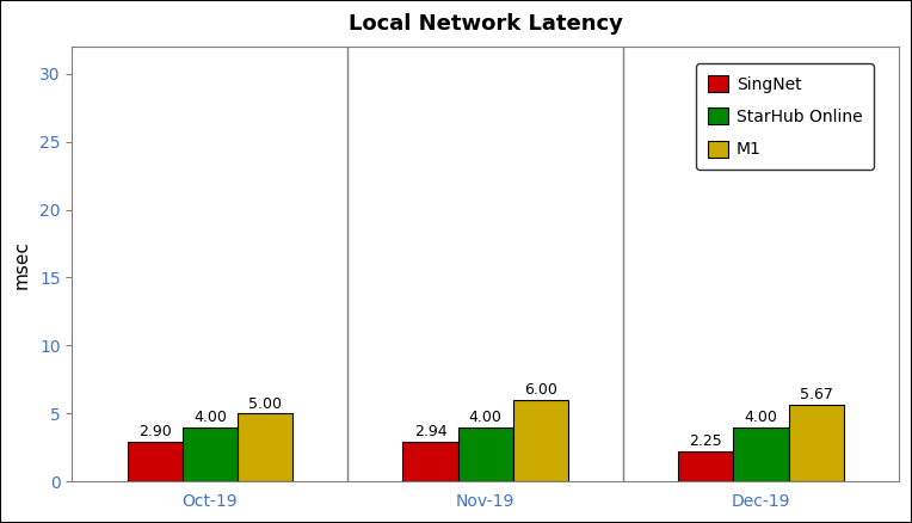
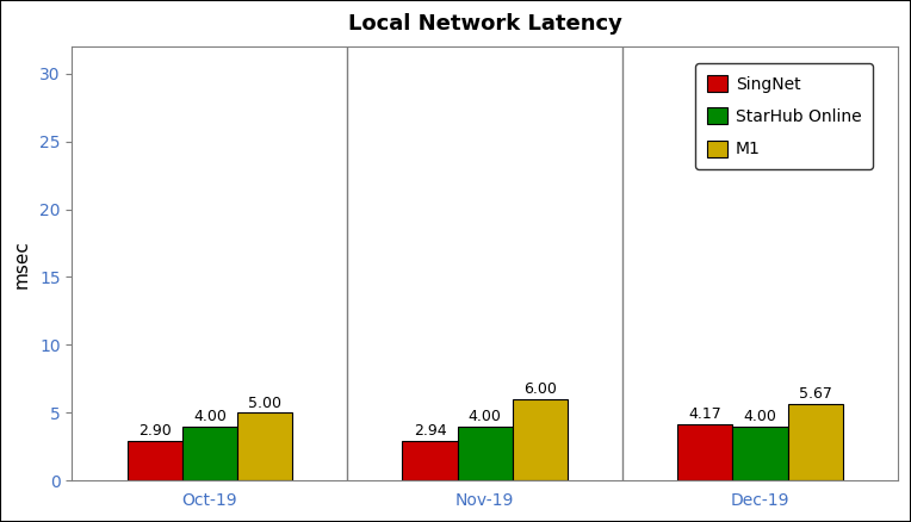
SingNet/Dec-19: 2.25 -> 4.17
